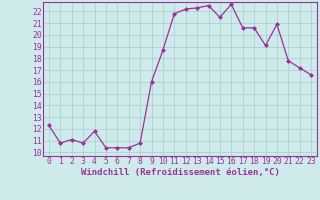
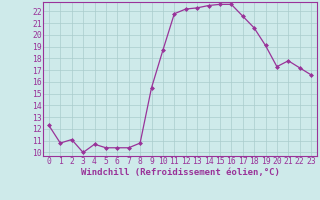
3: 10.8 -> 10.0
4: 11.8 -> 10.7
9: 16.0 -> 15.5
15: 21.5 -> 22.6
17: 20.6 -> 21.6
20: 20.9 -> 17.3
